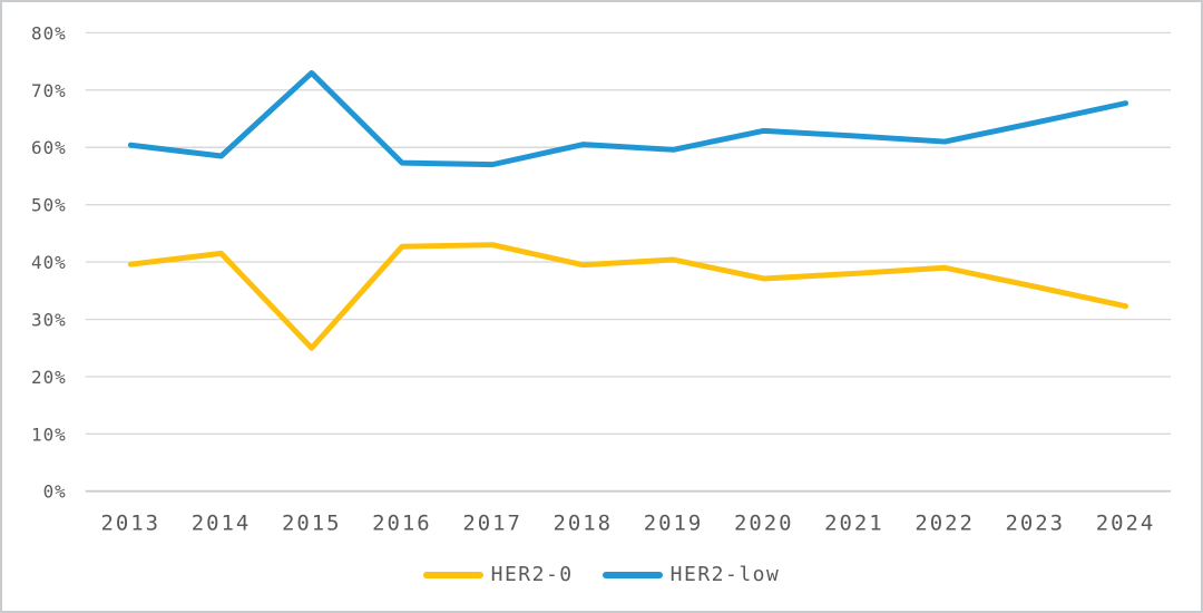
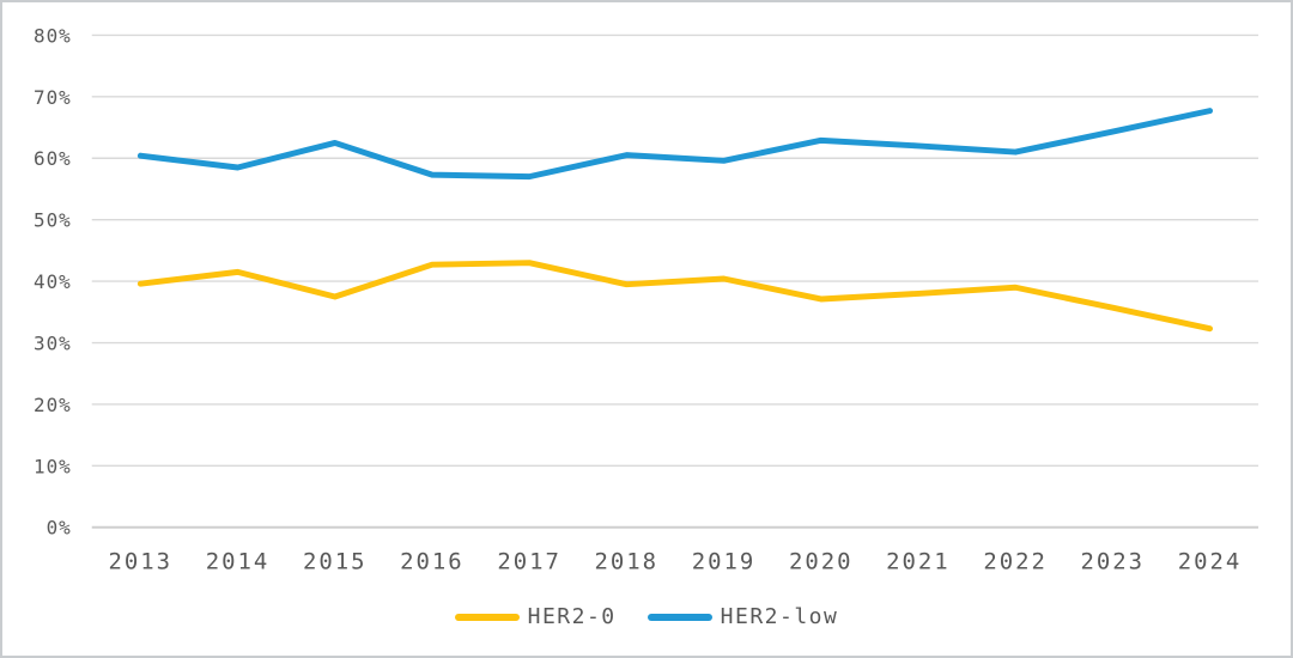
HER2-0/2015: 25% -> 38%
HER2-low/2015: 73% -> 62%
